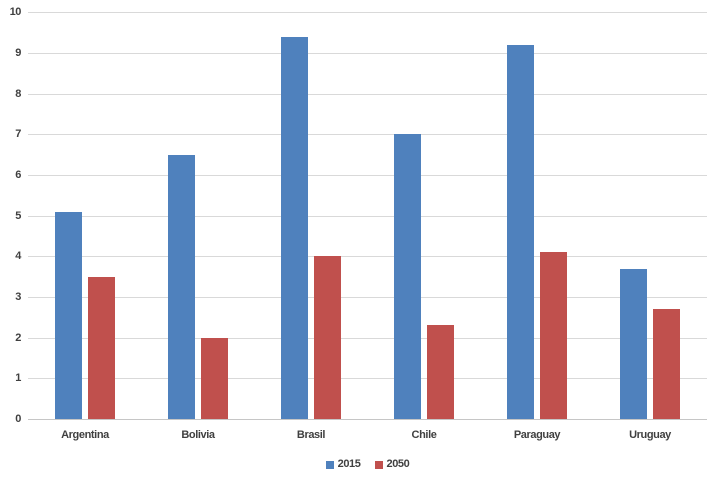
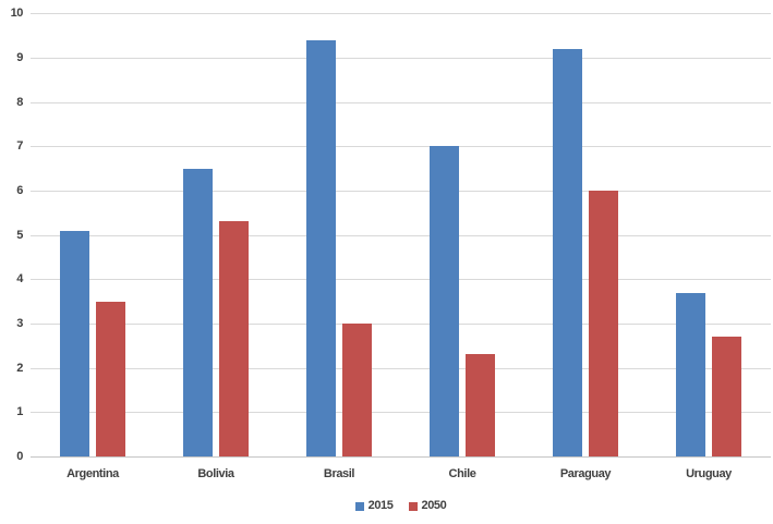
2050/Bolivia: 2.0 -> 5.3
2050/Brasil: 4.0 -> 3.0
2050/Paraguay: 4.1 -> 6.0
